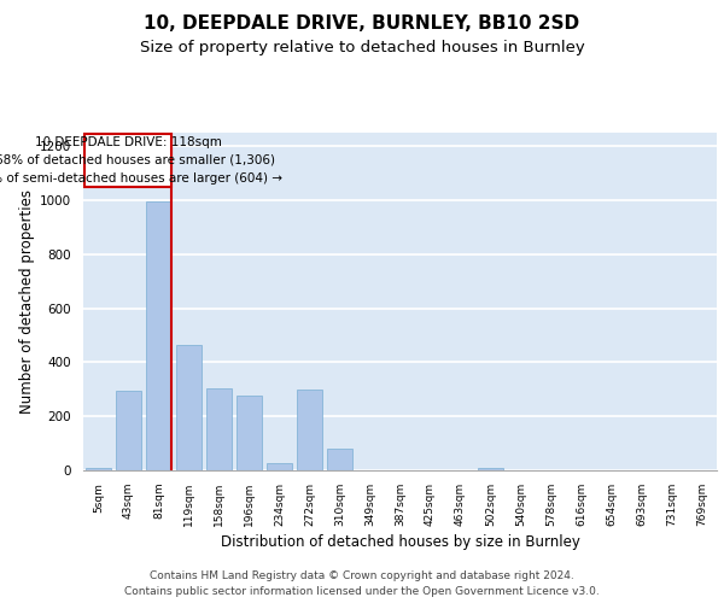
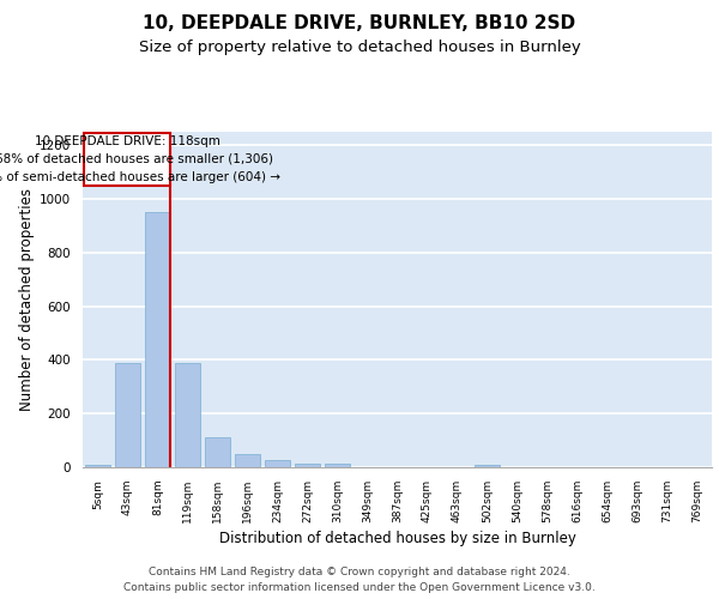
43sqm: 295 -> 390
81sqm: 995 -> 950
119sqm: 465 -> 390
158sqm: 305 -> 110
196sqm: 275 -> 50
272sqm: 300 -> 12
310sqm: 80 -> 12
